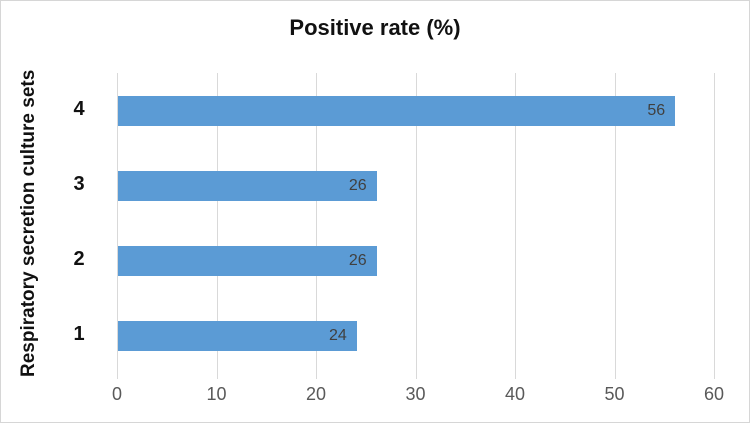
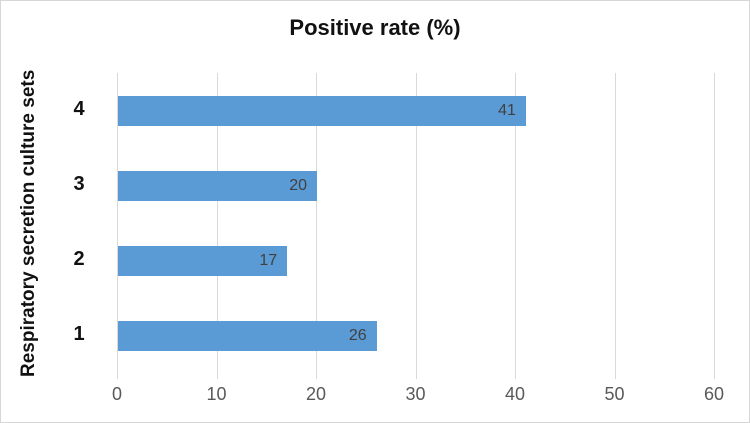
4: 56 -> 41
3: 26 -> 20
2: 26 -> 17
1: 24 -> 26
